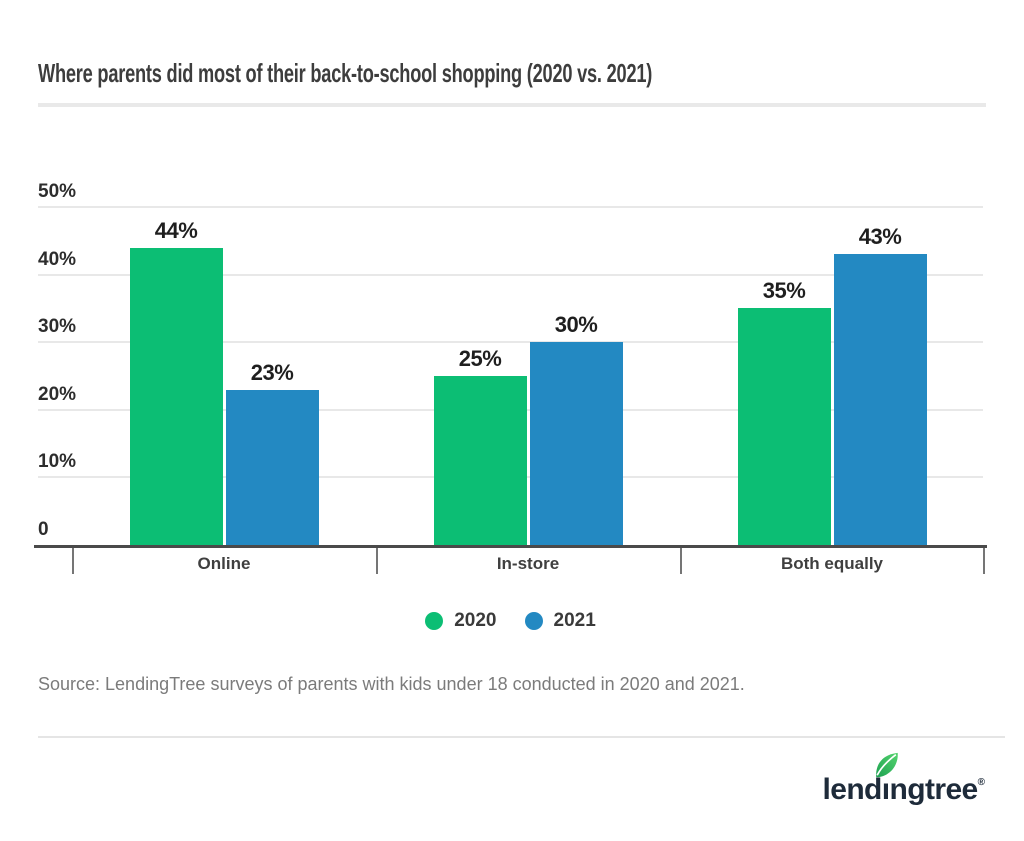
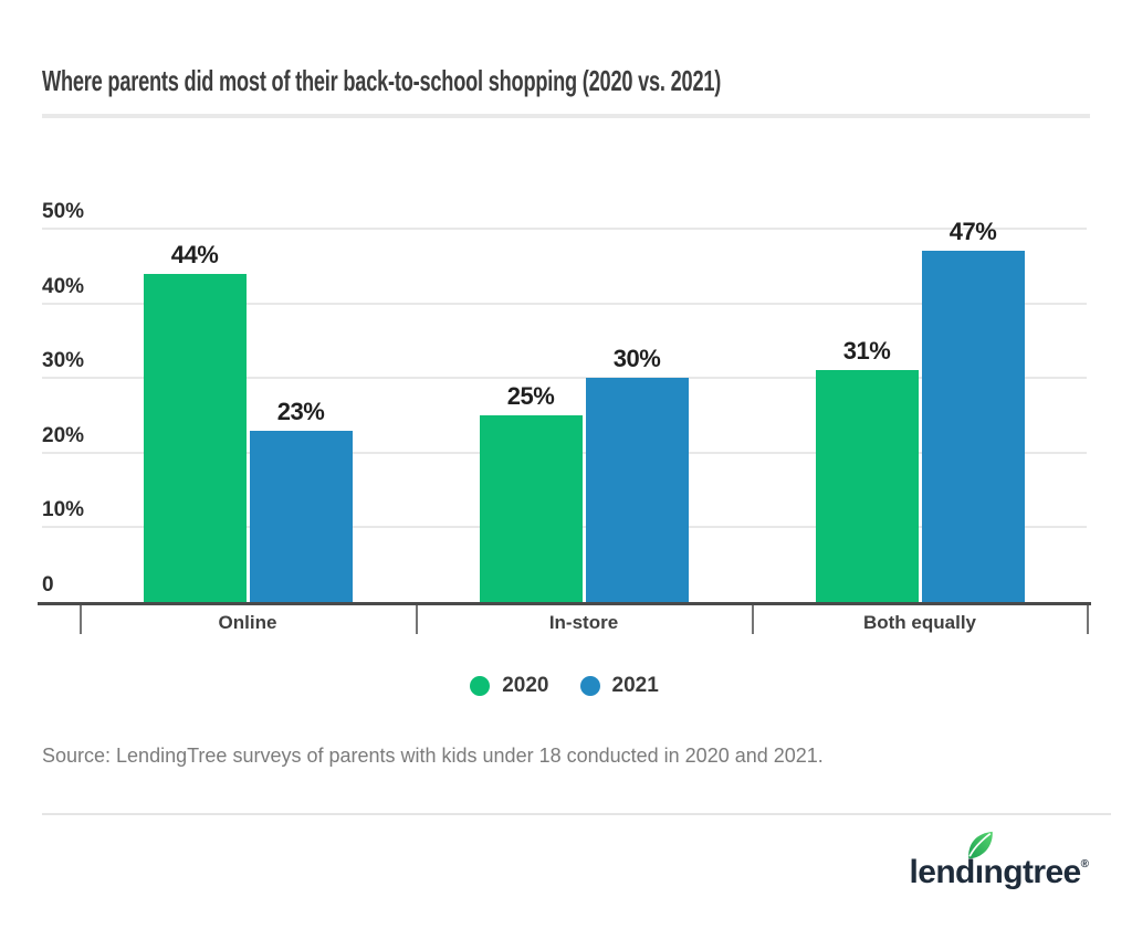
2020/Both equally: 35% -> 31%
2021/Both equally: 43% -> 47%
